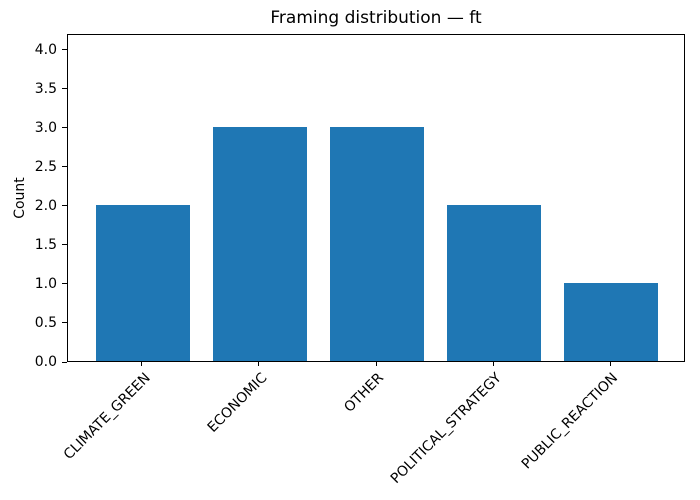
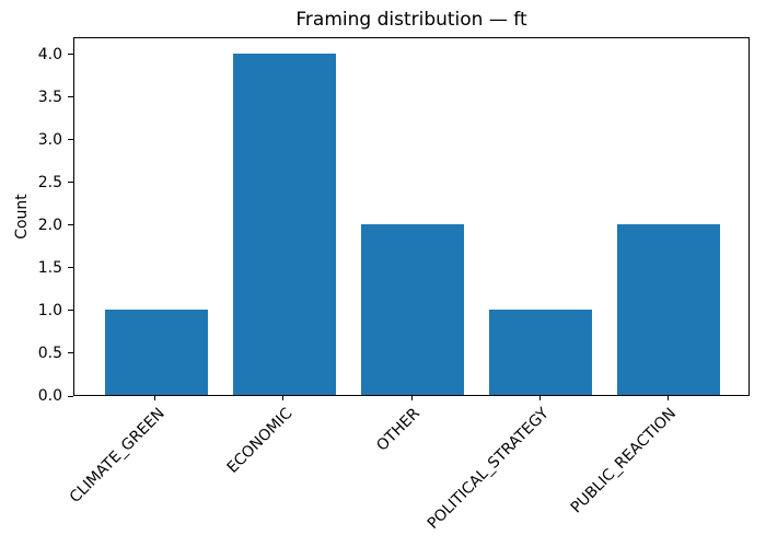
CLIMATE_GREEN: 2 -> 1
ECONOMIC: 3 -> 4
OTHER: 3 -> 2
POLITICAL_STRATEGY: 2 -> 1
PUBLIC_REACTION: 1 -> 2
